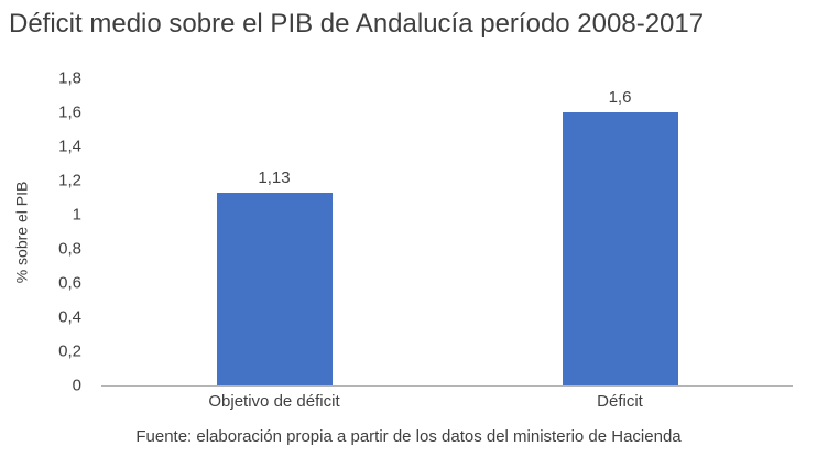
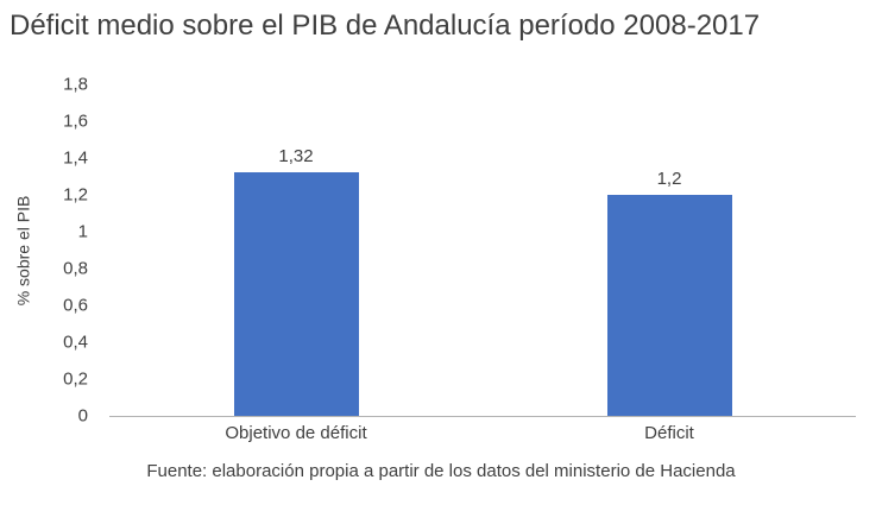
Objetivo de déficit: 1,13 -> 1,32
Déficit: 1,6 -> 1,2
